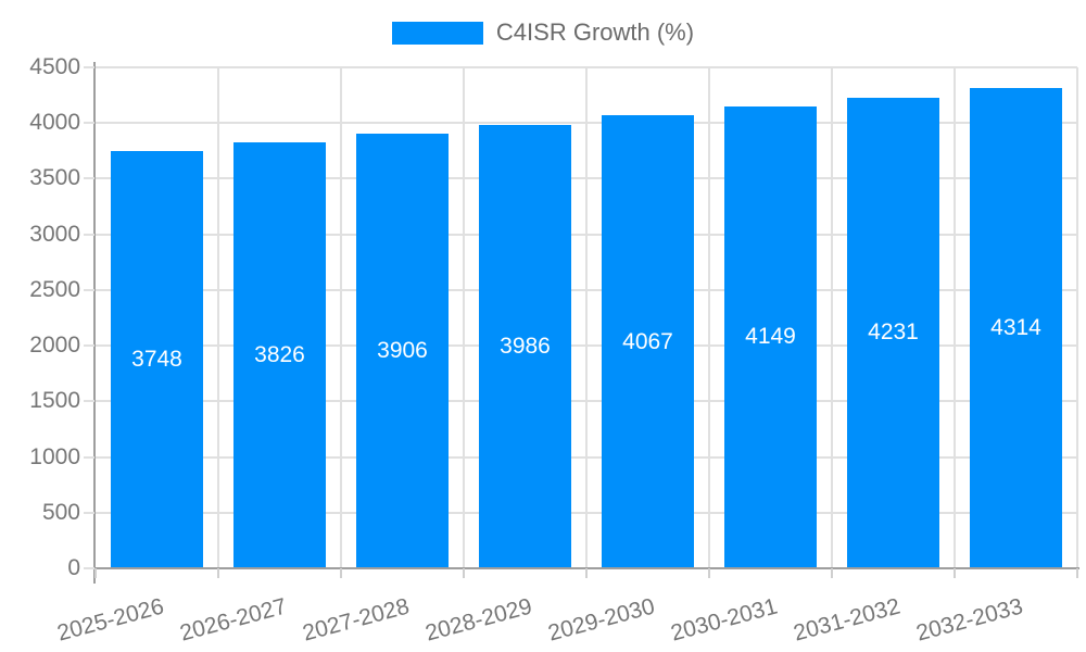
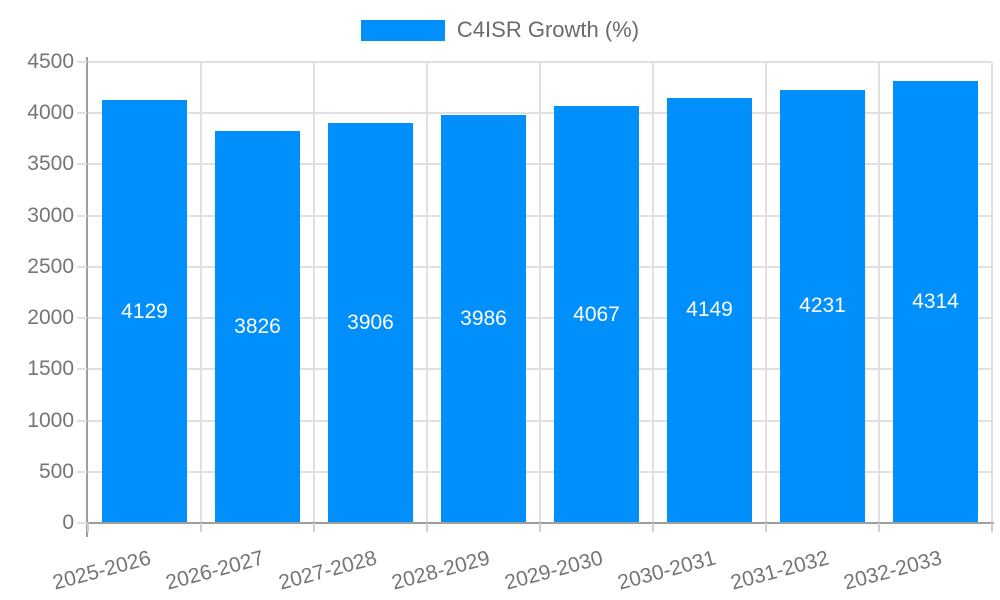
2025-2026: 3748 -> 4129
